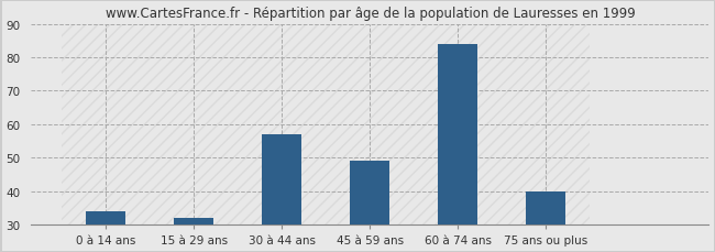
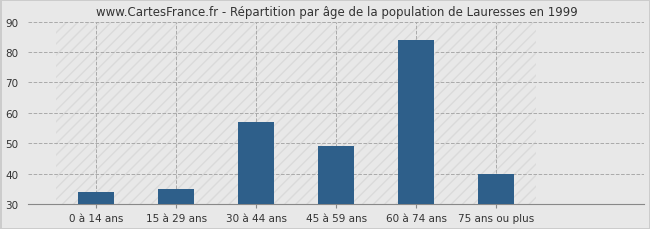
15 à 29 ans: 32 -> 35
